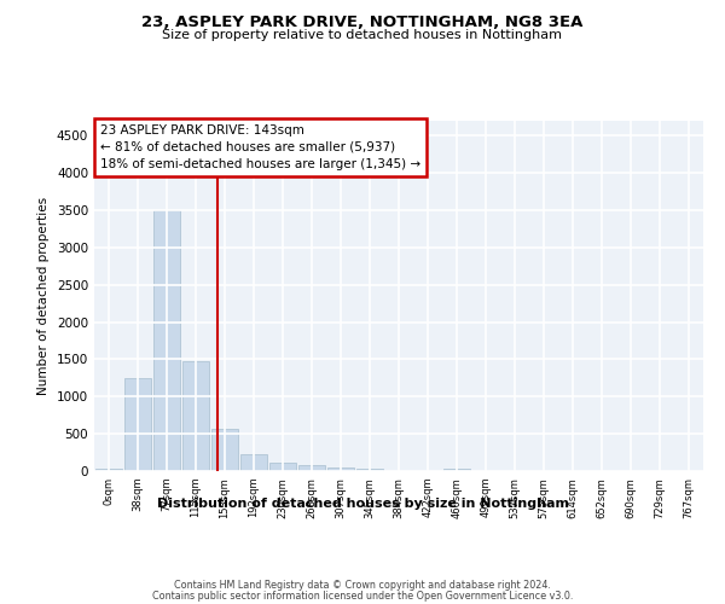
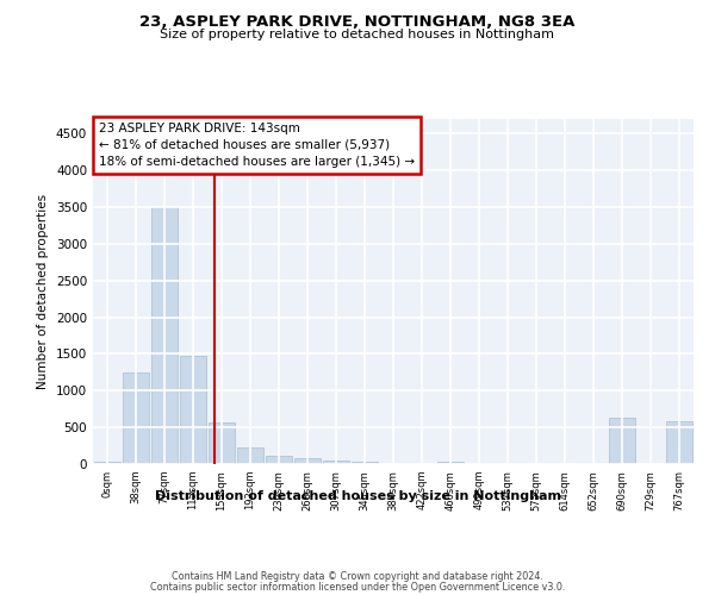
690sqm: 0 -> 640
767sqm: 0 -> 580
